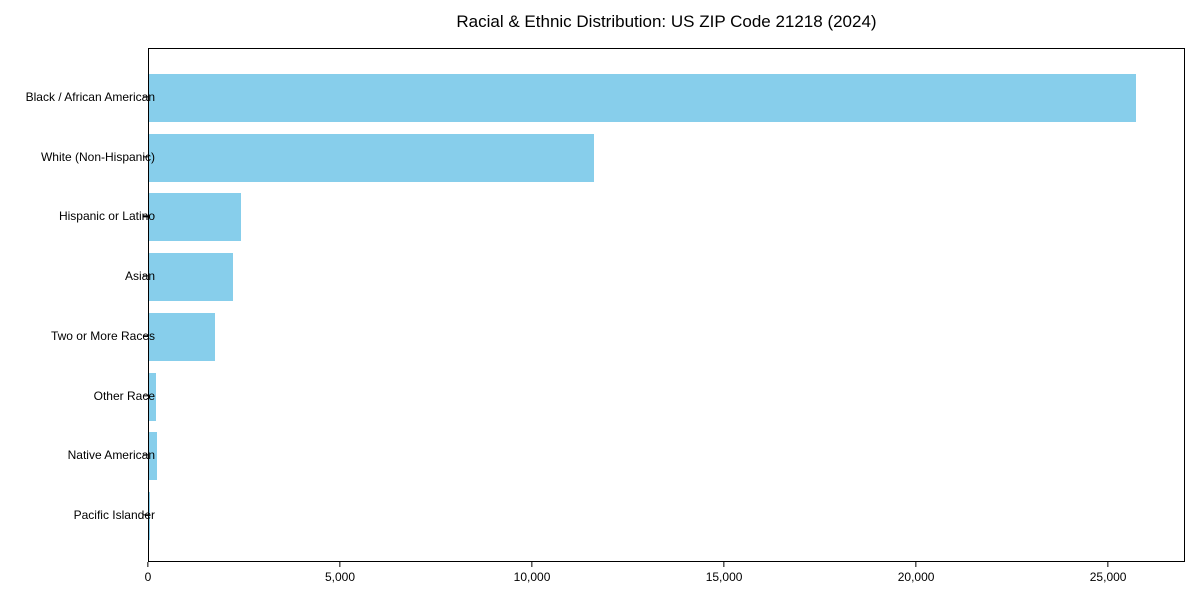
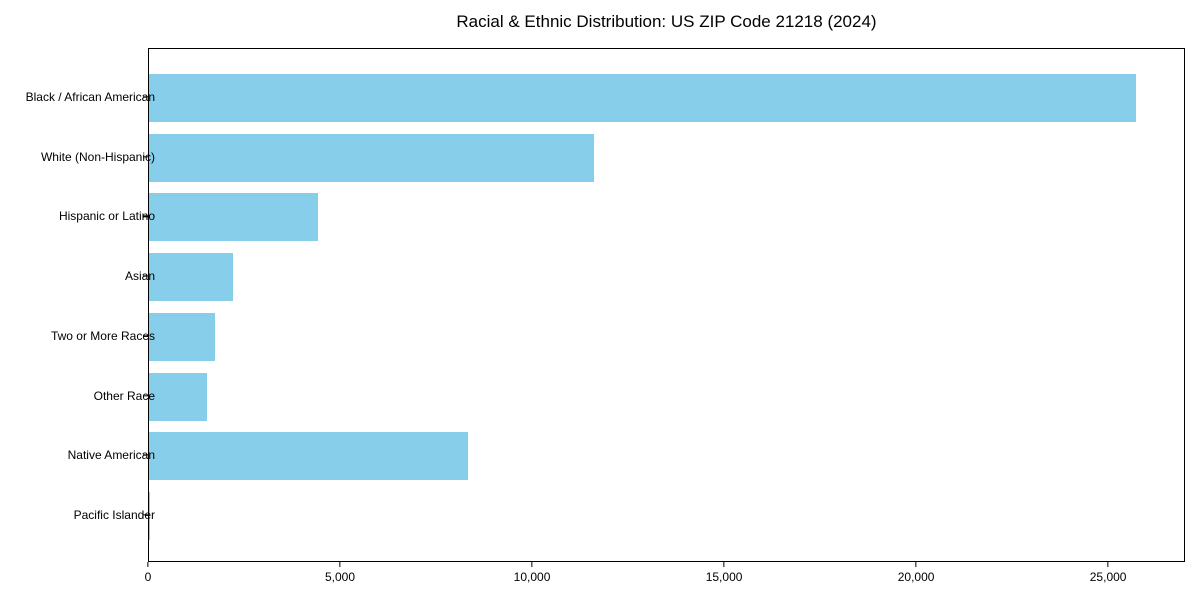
Hispanic or Latino: 2400 -> 4400
Other Race: 200 -> 1500
Native American: 200 -> 8300
